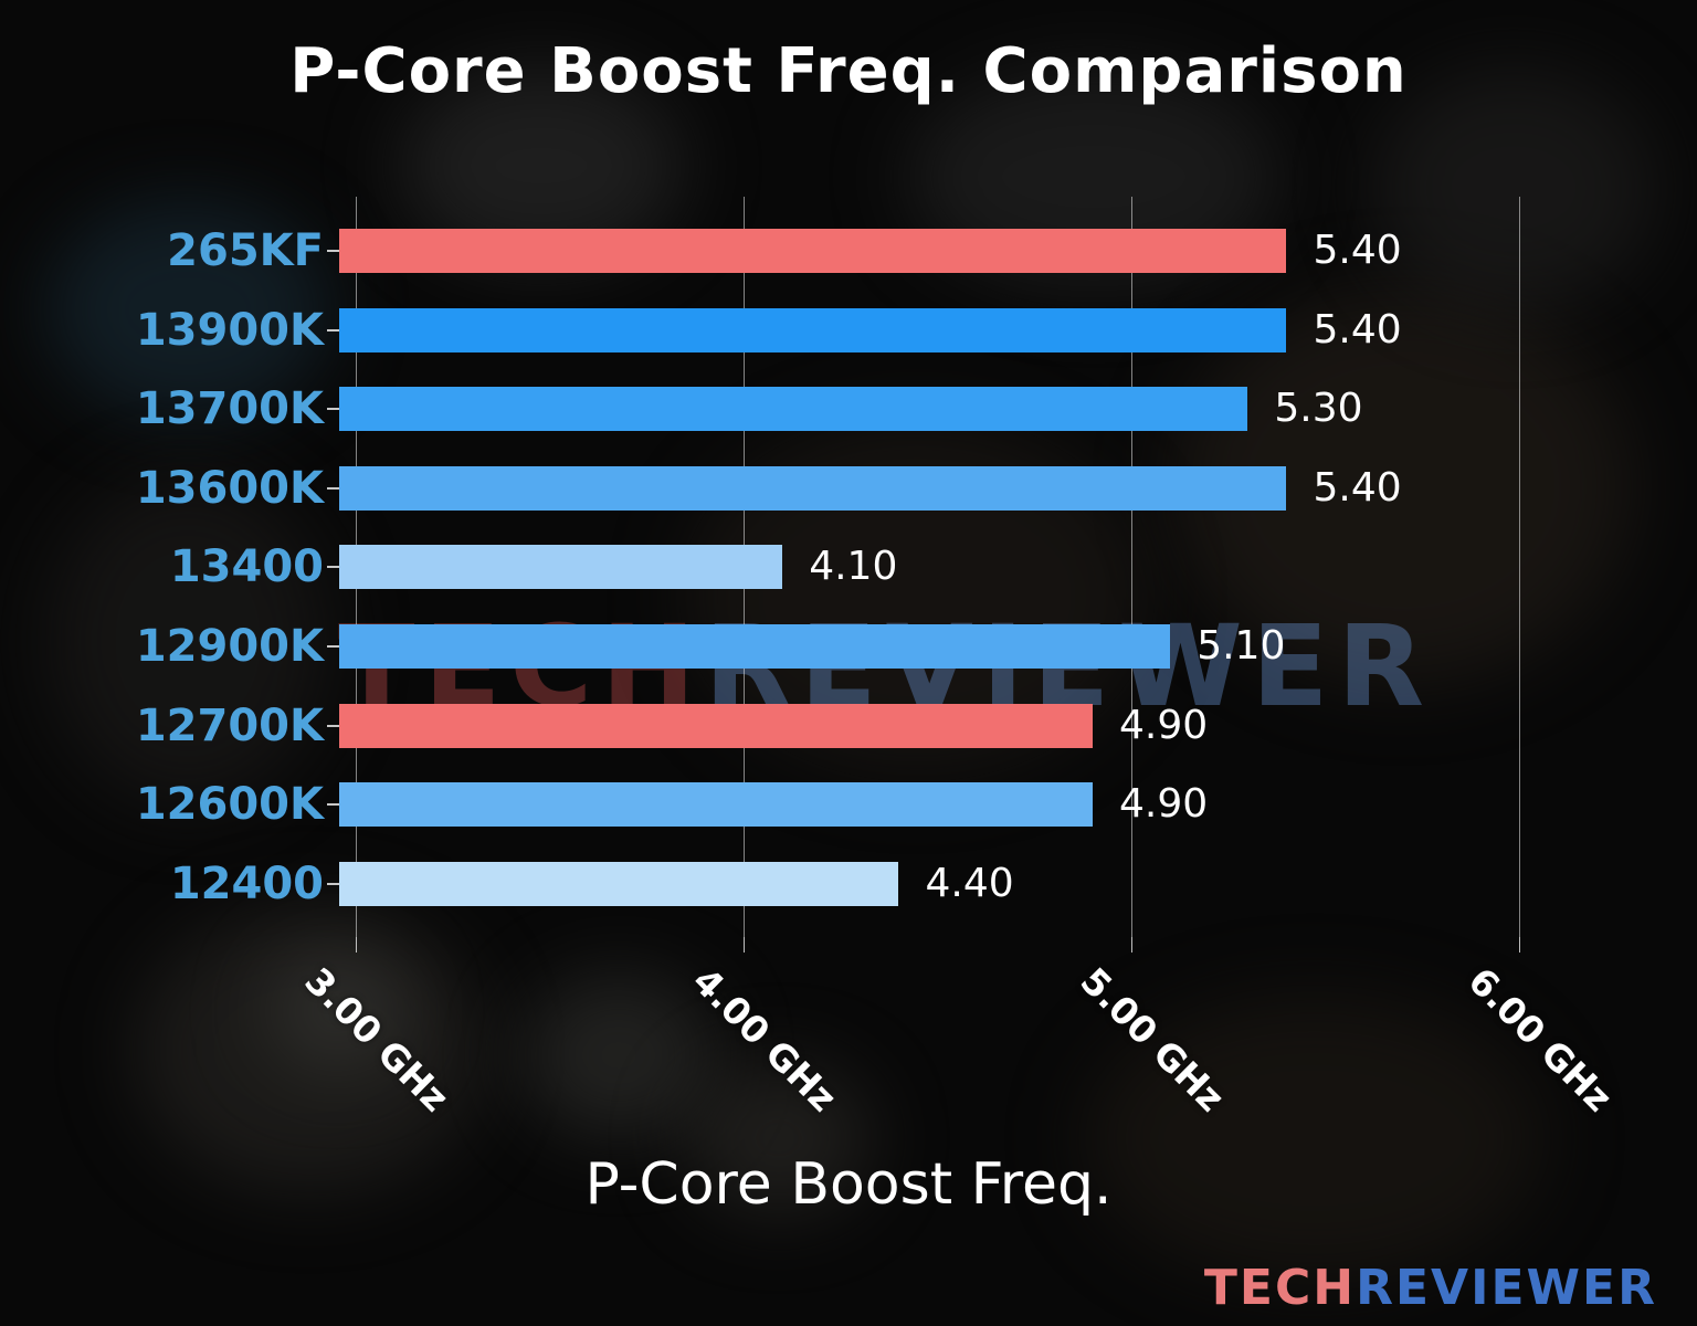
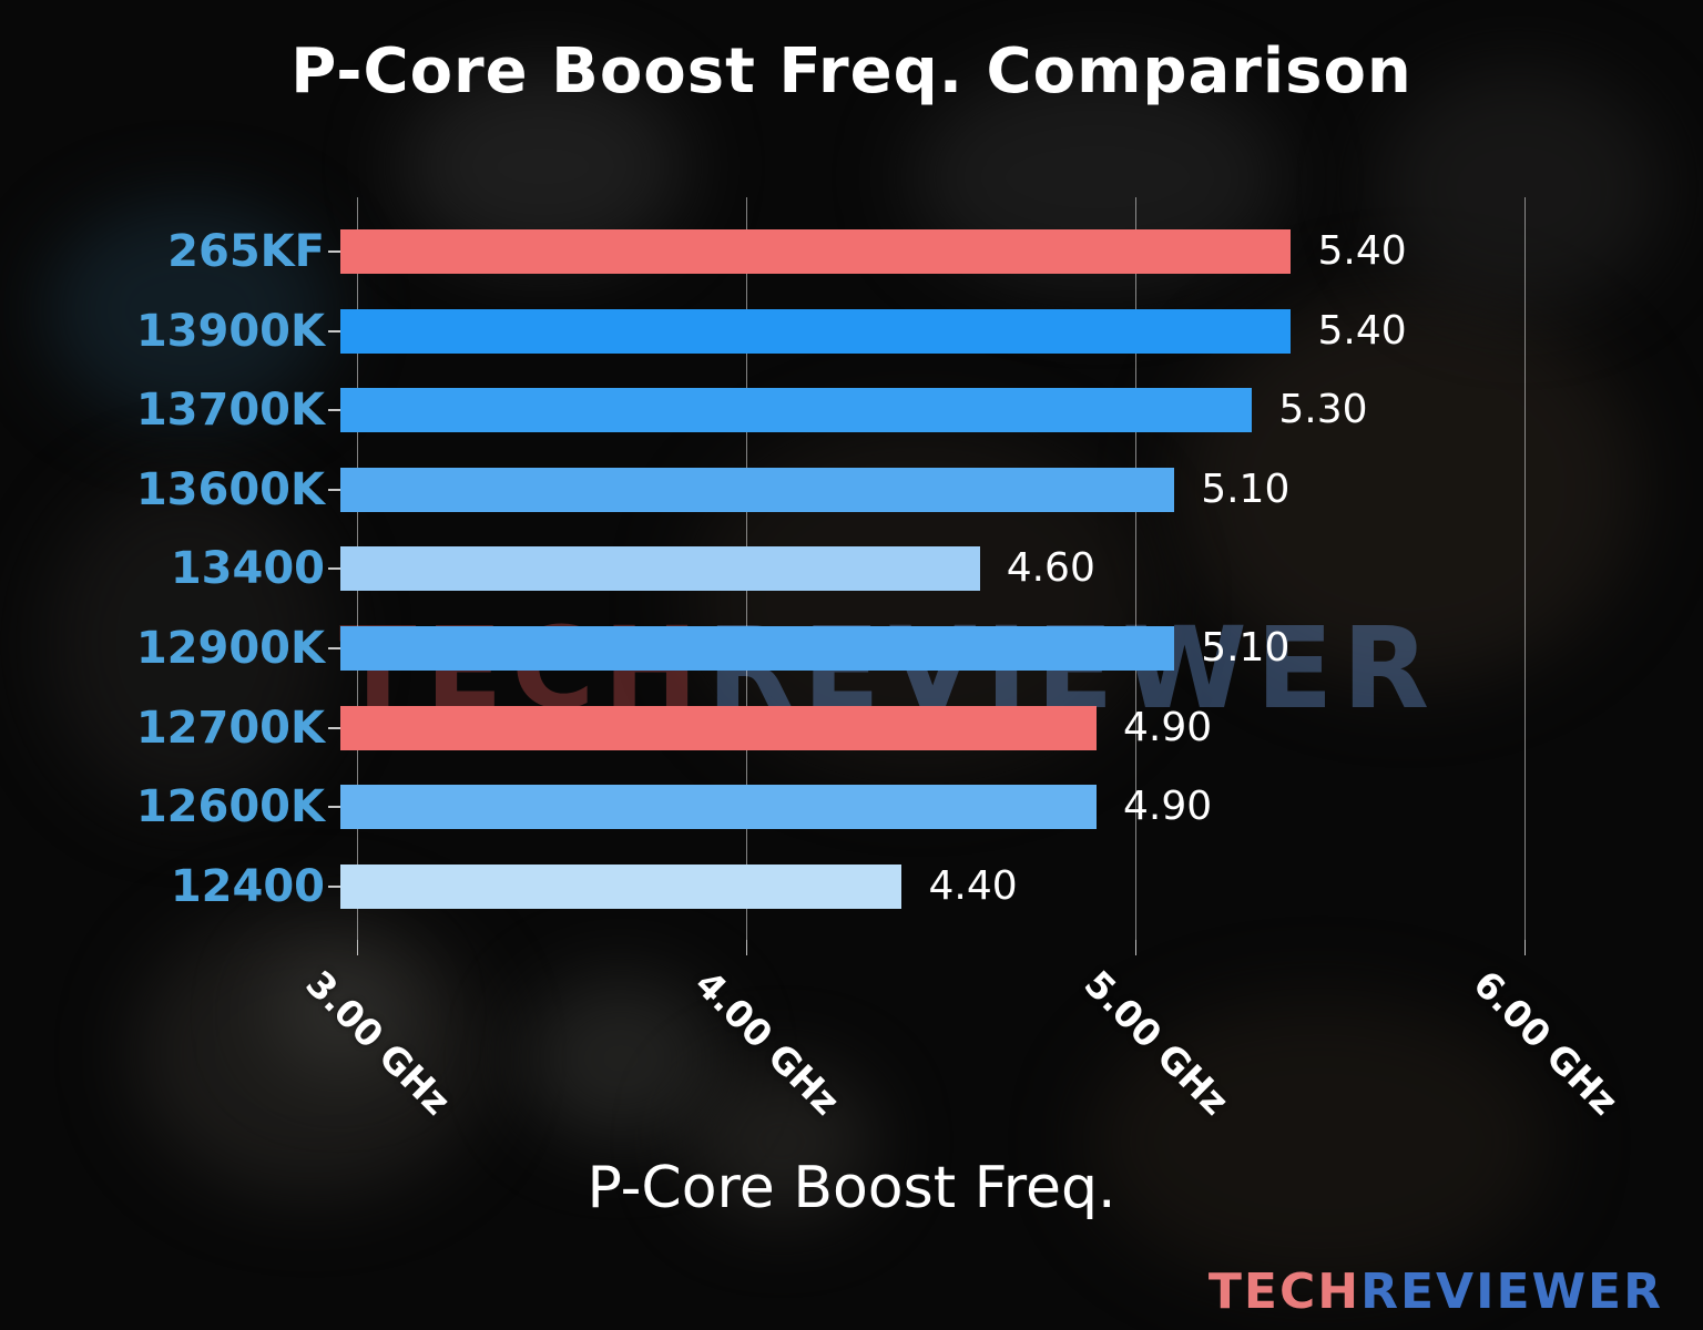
13600K: 5.40 -> 5.10
13400: 4.10 -> 4.60
